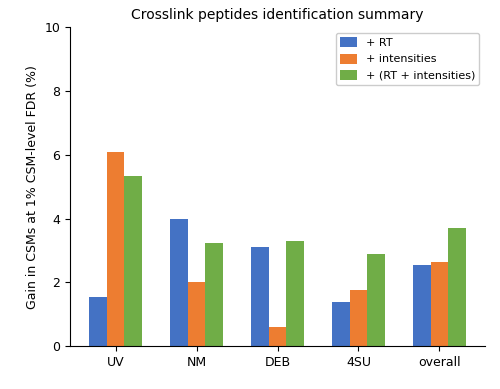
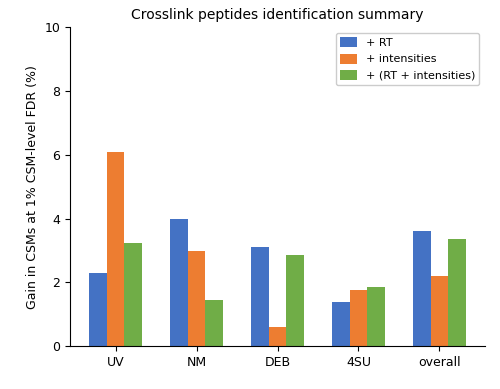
+ RT/UV: 1.55 -> 2.30
+ (RT + intensities)/UV: 5.35 -> 3.25
+ intensities/NM: 2.00 -> 3.00
+ (RT + intensities)/NM: 3.25 -> 1.45
+ (RT + intensities)/DEB: 3.30 -> 2.85
+ (RT + intensities)/4SU: 2.90 -> 1.85
+ RT/overall: 2.55 -> 3.60
+ intensities/overall: 2.65 -> 2.20
+ (RT + intensities)/overall: 3.70 -> 3.35
